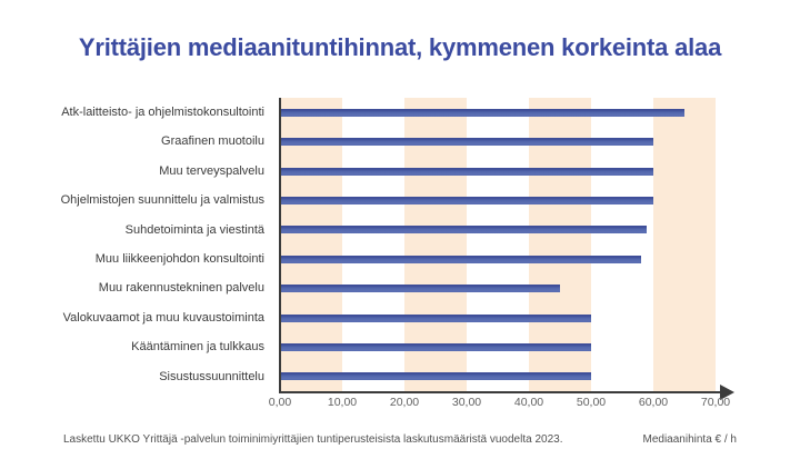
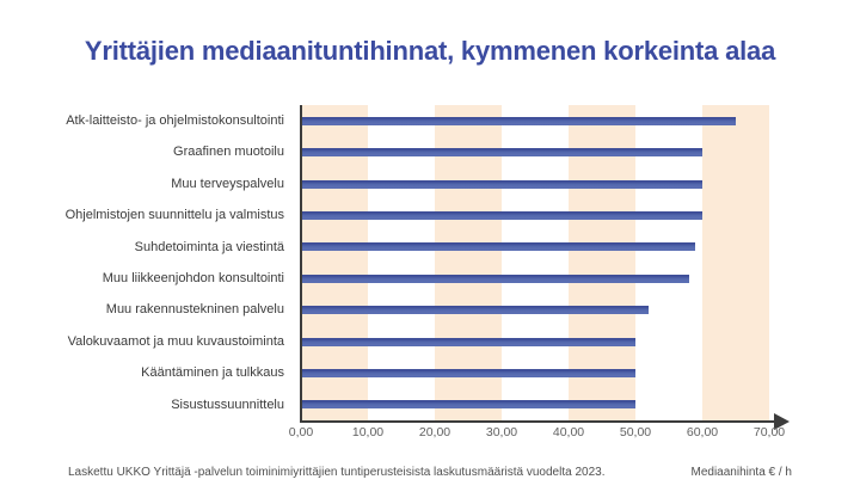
Muu rakennustekninen palvelu: 45 -> 52
